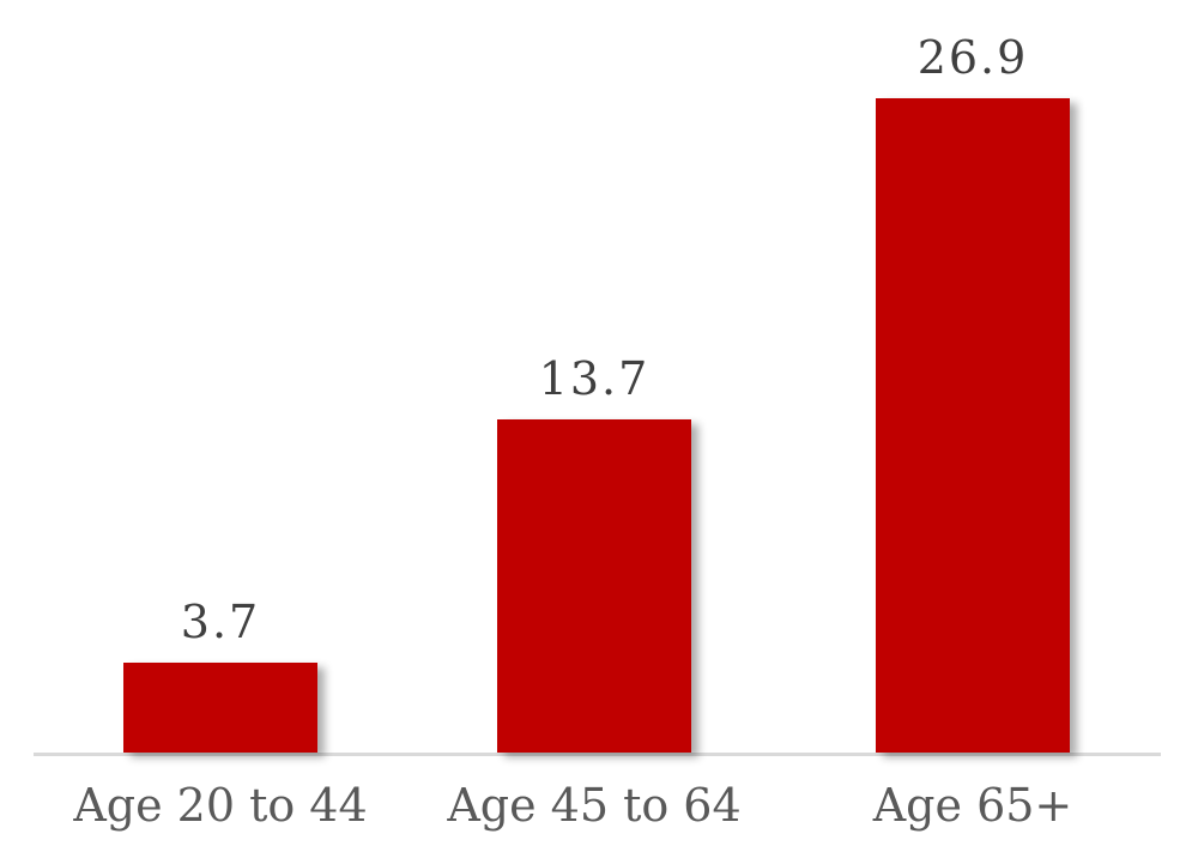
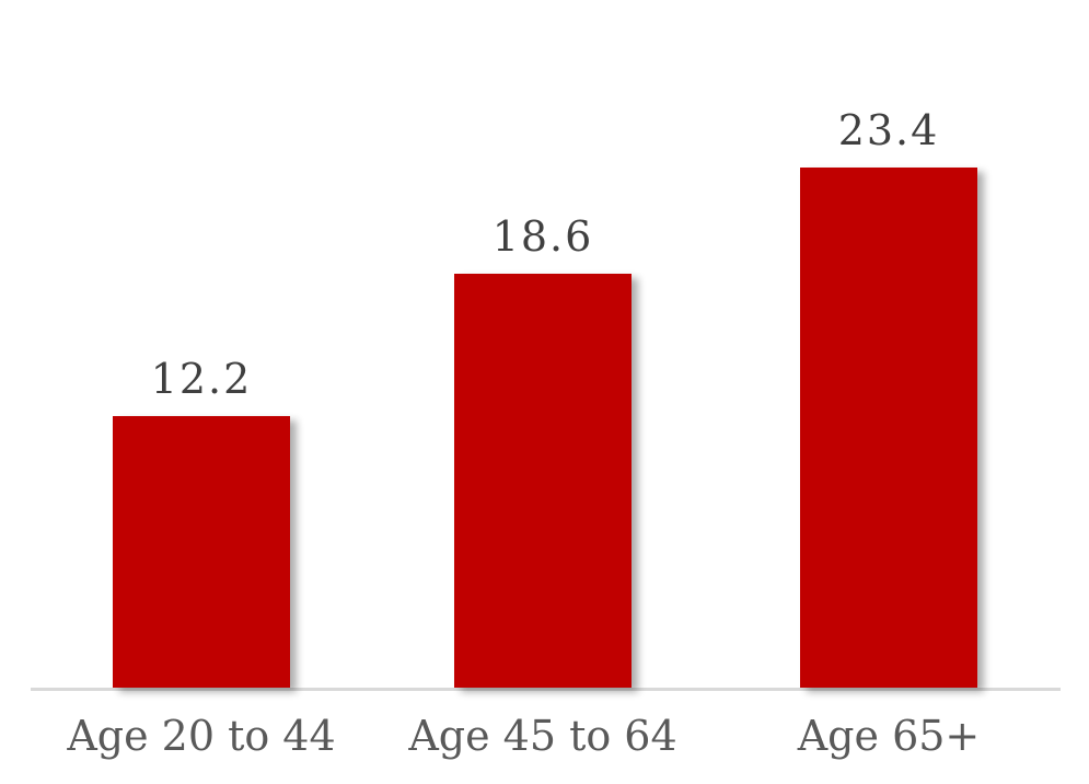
Age 20 to 44: 3.7 -> 12.2
Age 45 to 64: 13.7 -> 18.6
Age 65+: 26.9 -> 23.4
